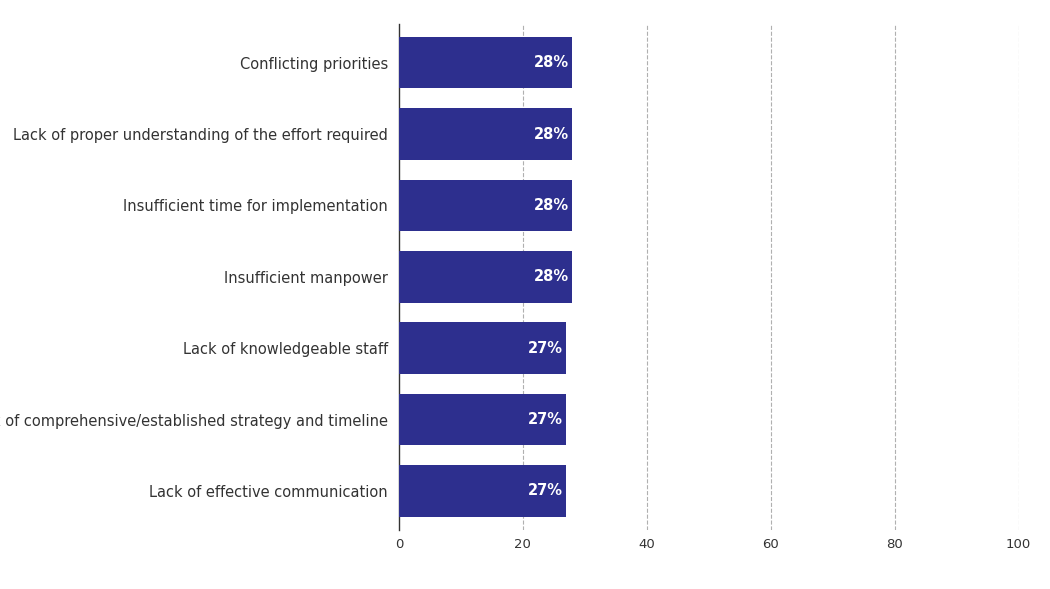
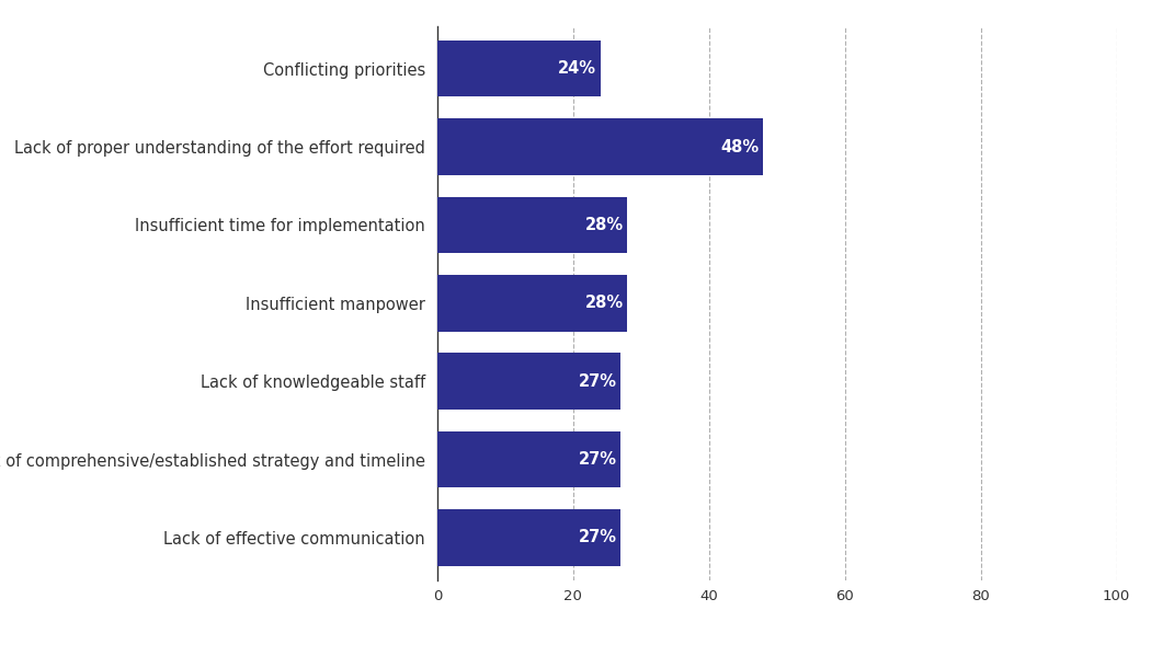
Conflicting priorities: 28% -> 24%
Lack of proper understanding of the effort required: 28% -> 48%
